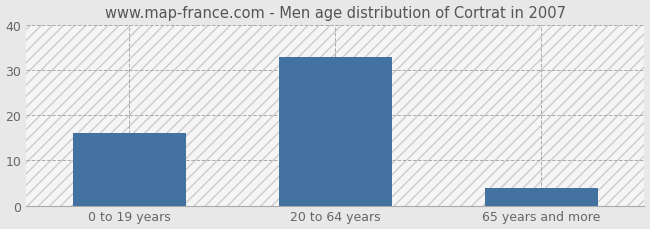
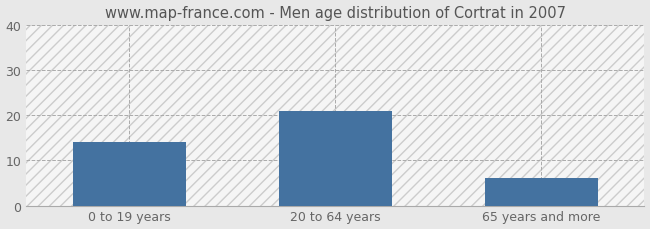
0 to 19 years: 16 -> 14
20 to 64 years: 33 -> 21
65 years and more: 4 -> 6
